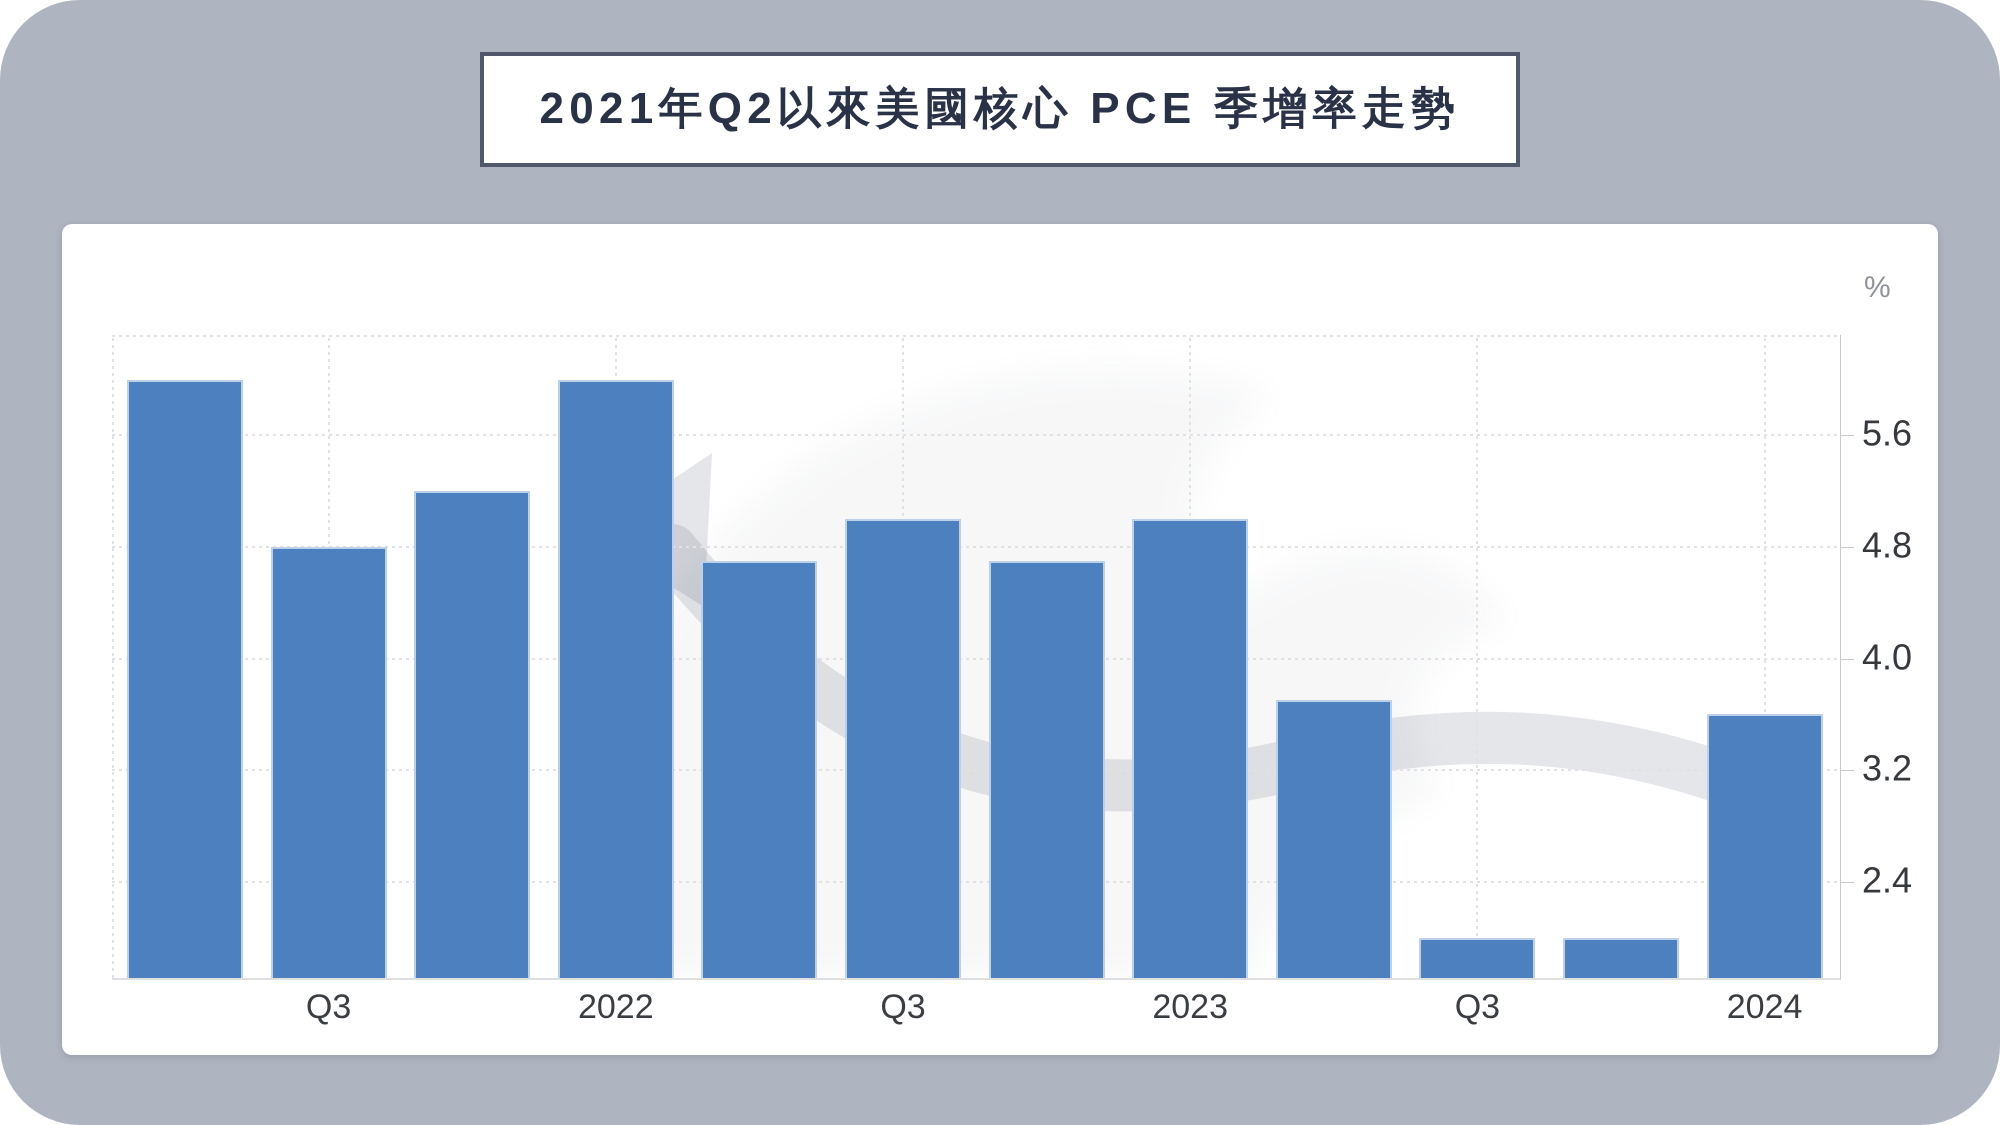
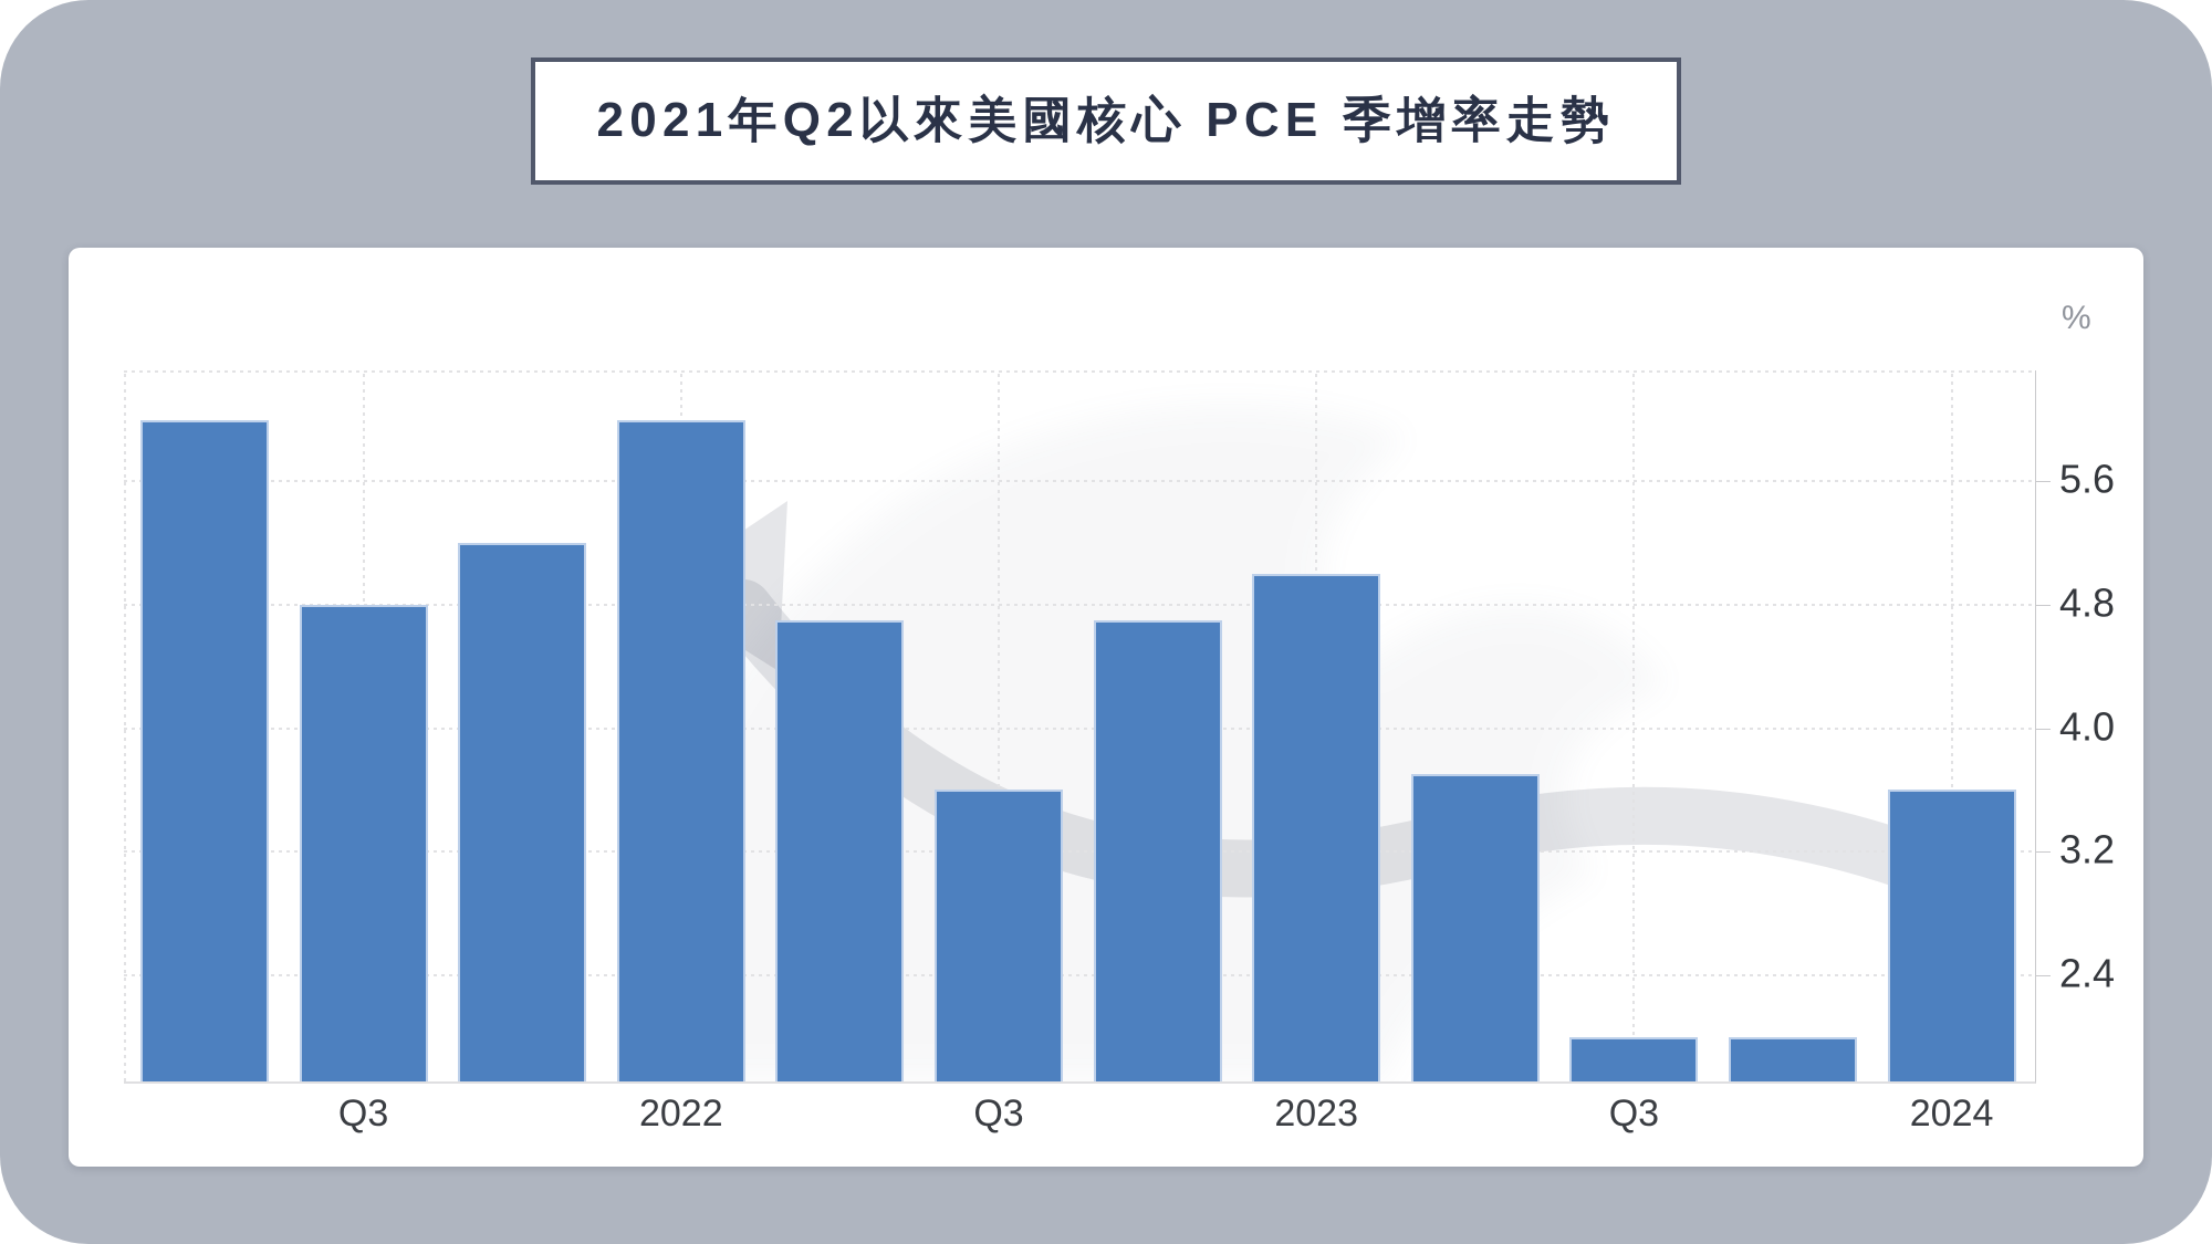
2022Q3: 5.0 -> 3.6
